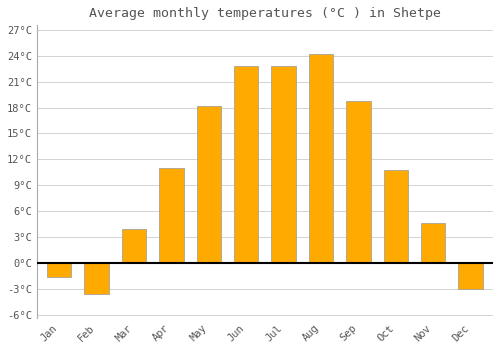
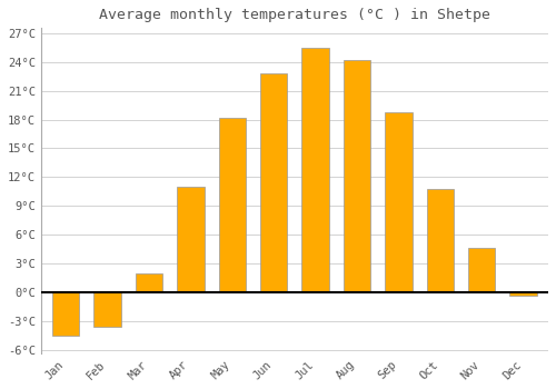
Jan: -1.6°C -> -4.5°C
Mar: 4.0°C -> 2.0°C
Jul: 22.8°C -> 25.5°C
Dec: -3.0°C -> -0.3°C
